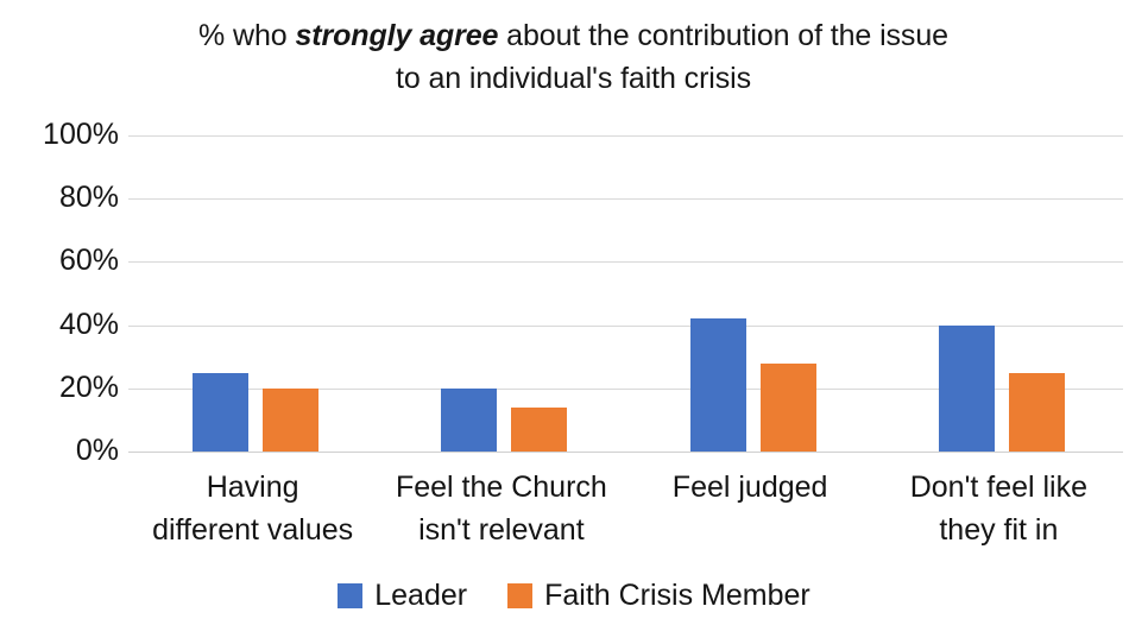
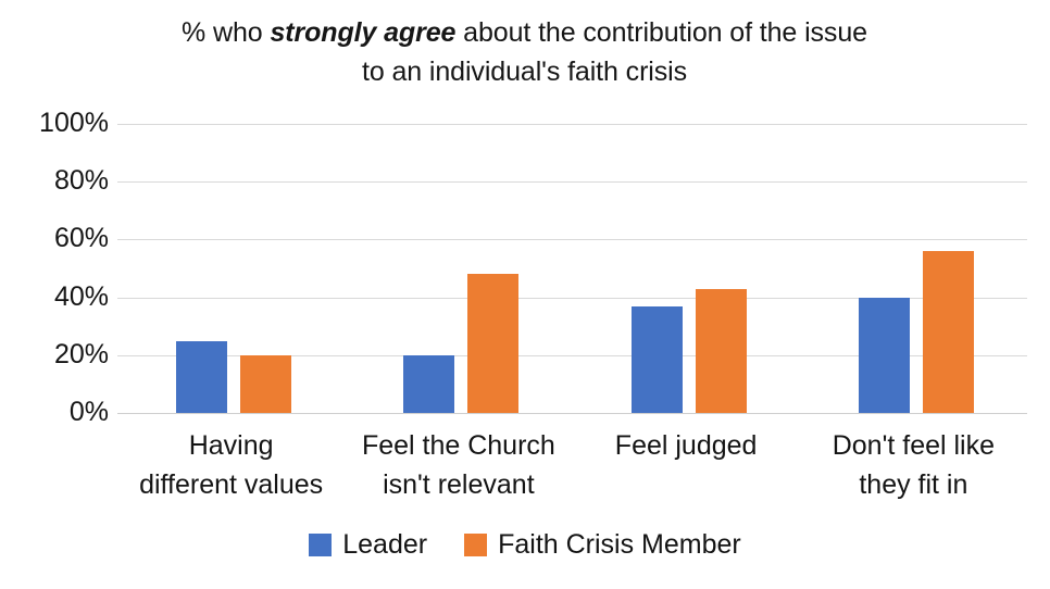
Faith Crisis Member/Feel the Church isn't relevant: 14% -> 48%
Leader/Feel judged: 42% -> 37%
Faith Crisis Member/Feel judged: 28% -> 43%
Faith Crisis Member/Don't feel like they fit in: 25% -> 56%
